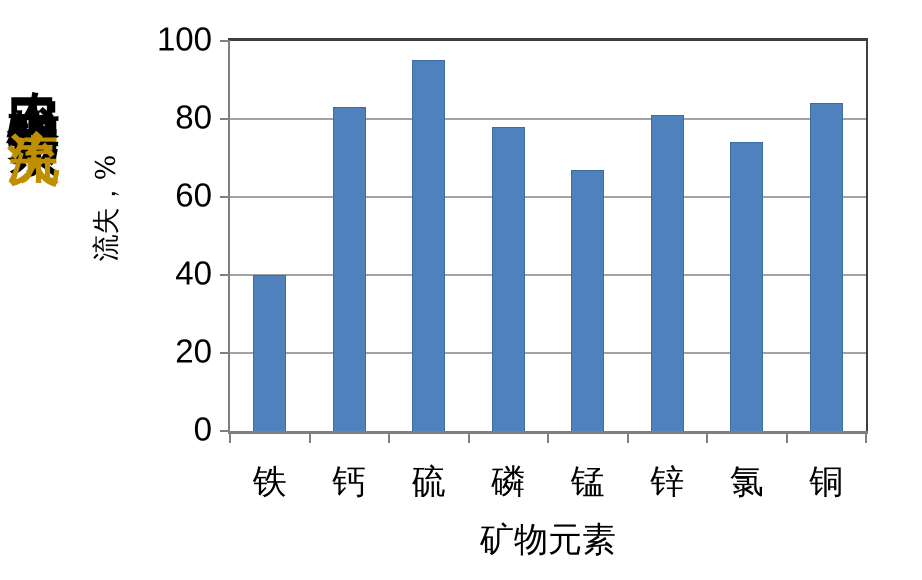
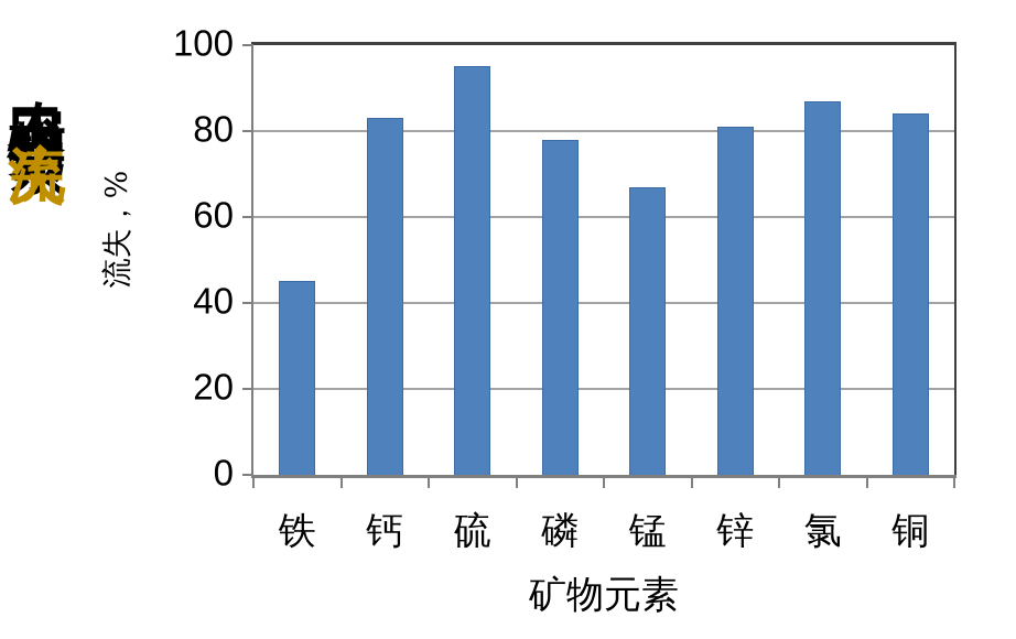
铁: 40 -> 45
氯: 74 -> 87
